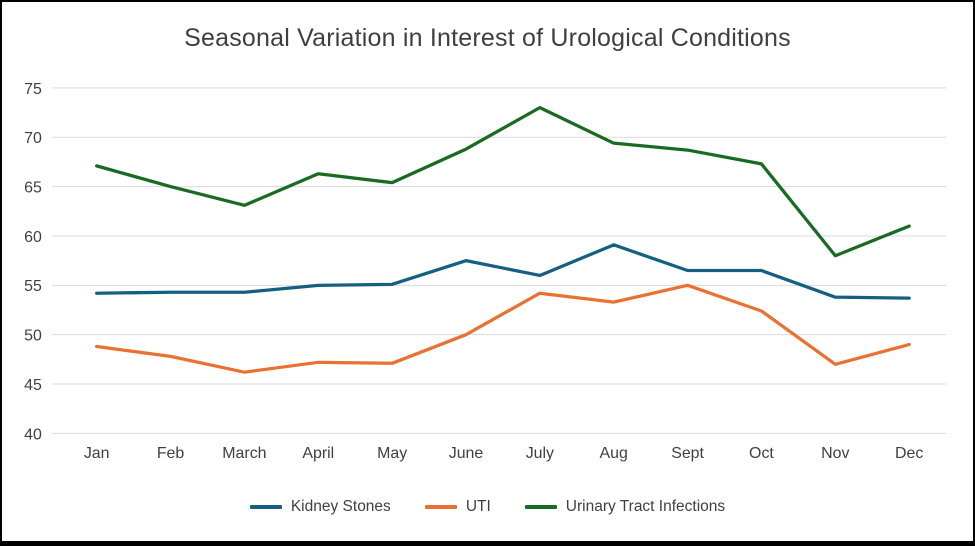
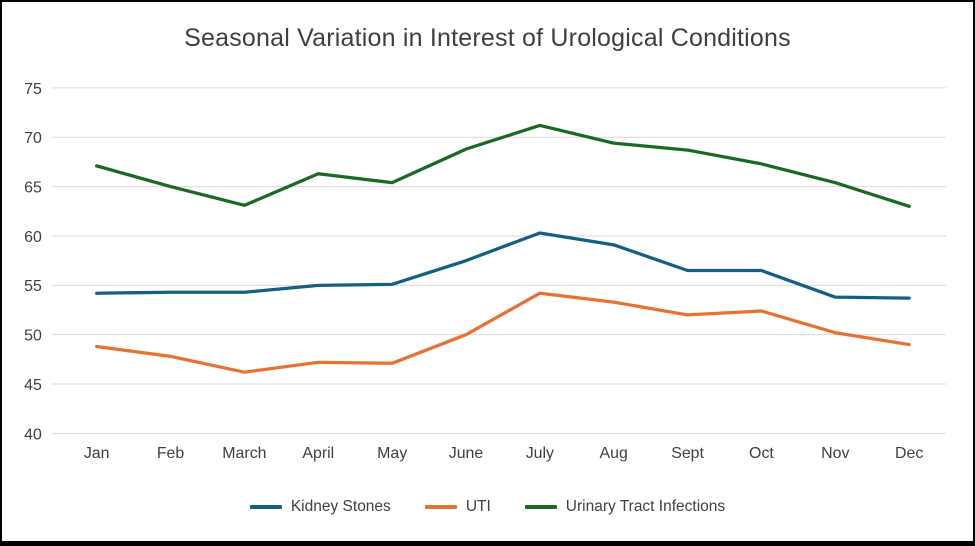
Kidney Stones/July: 56 -> 60
Urinary Tract Infections/July: 73 -> 71
UTI/Sept: 55 -> 52
UTI/Nov: 47 -> 50
Urinary Tract Infections/Nov: 58 -> 65
Urinary Tract Infections/Dec: 61 -> 63
